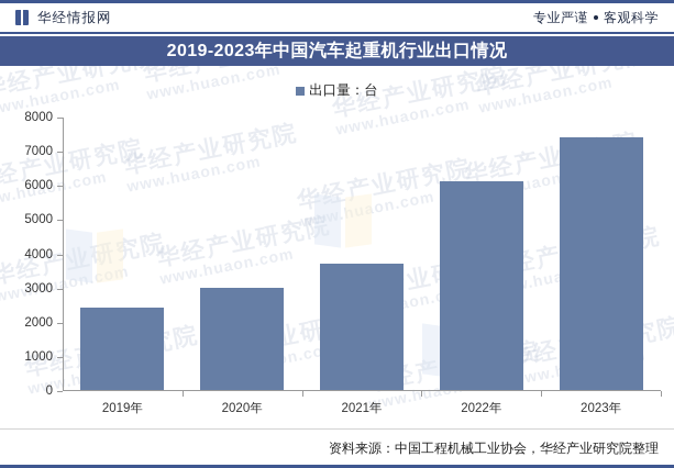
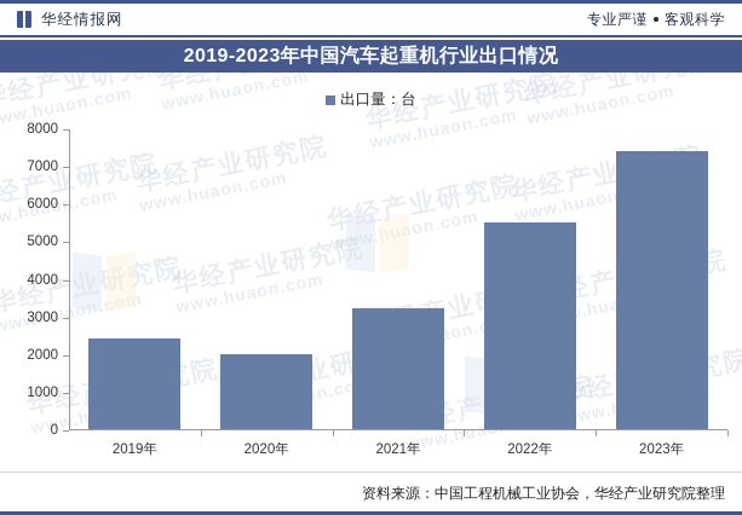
2020年: 3000 -> 2000
2021年: 3700 -> 3200
2022年: 6100 -> 5500
